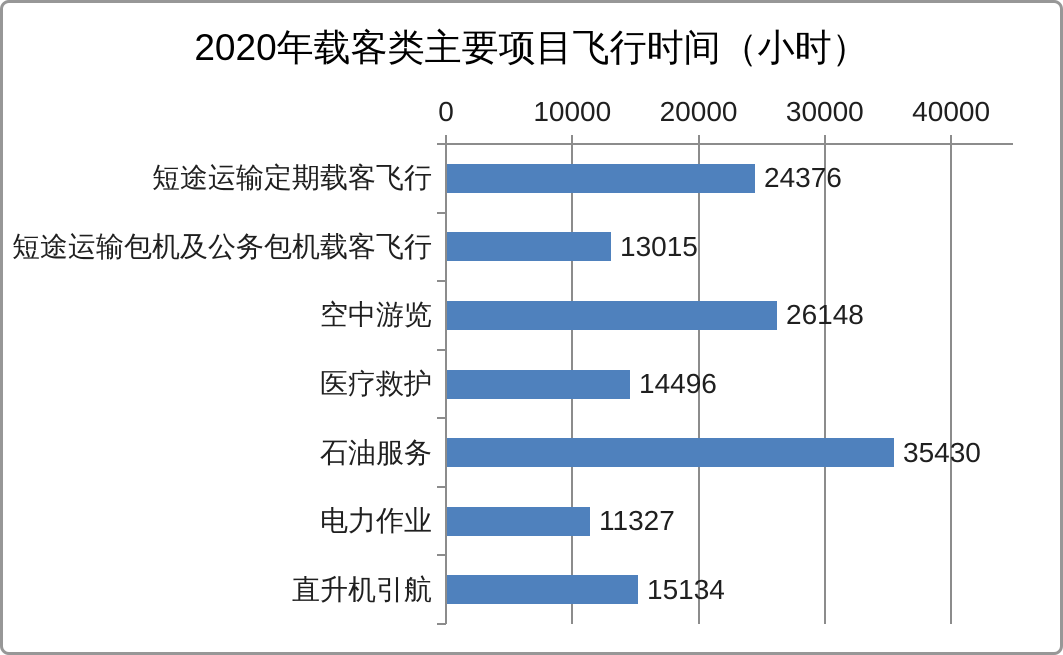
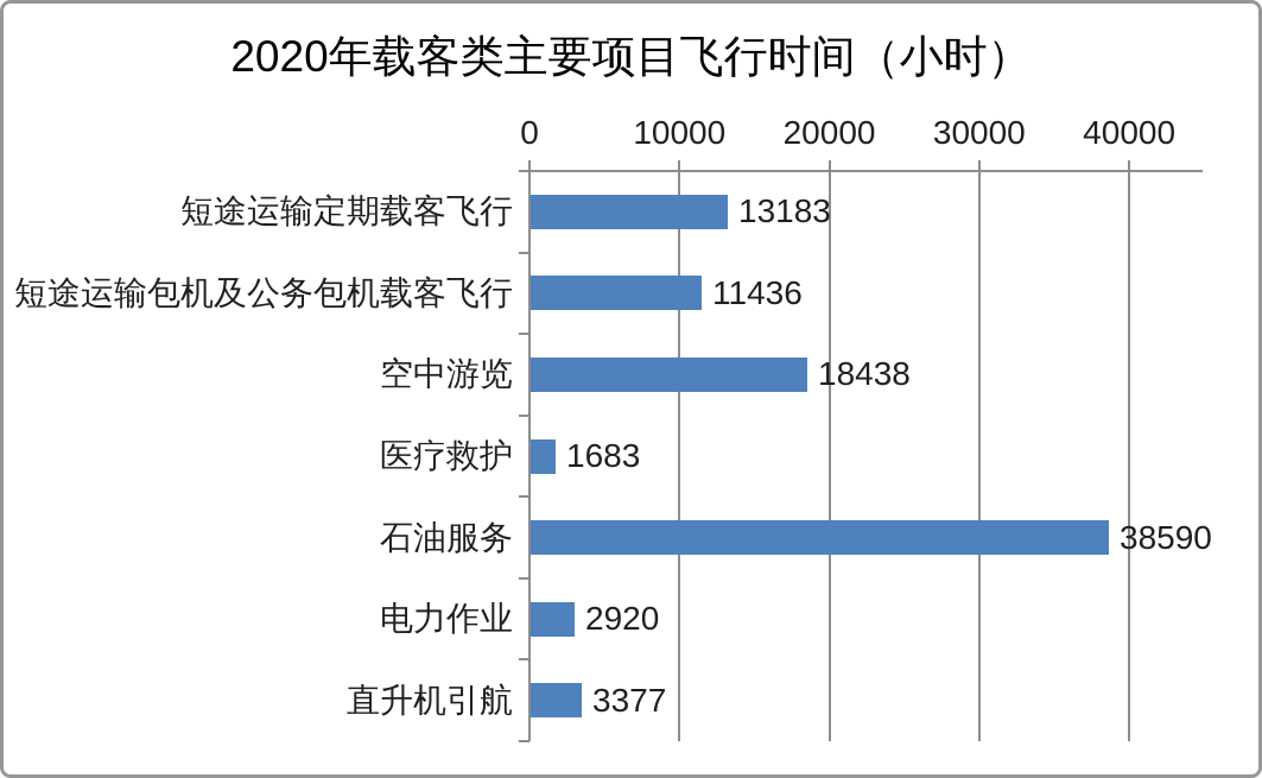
短途运输定期载客飞行: 24376 -> 13183
短途运输包机及公务包机载客飞行: 13015 -> 11436
空中游览: 26148 -> 18438
医疗救护: 14496 -> 1683
石油服务: 35430 -> 38590
电力作业: 11327 -> 2920
直升机引航: 15134 -> 3377
